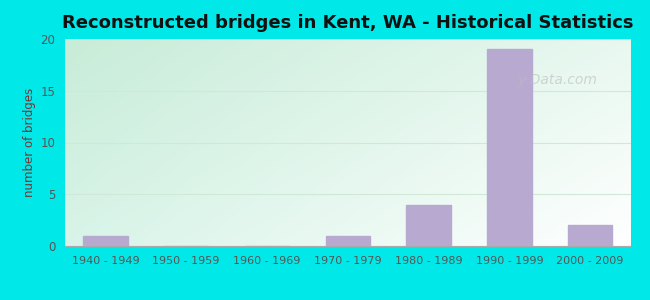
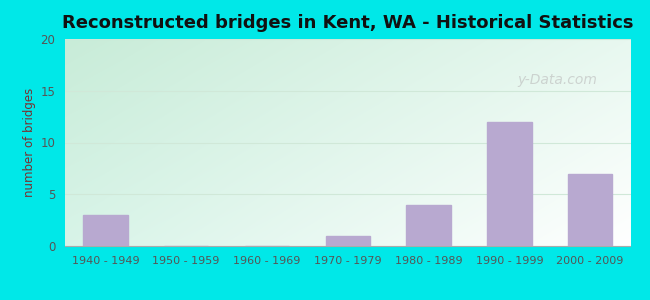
1940 - 1949: 1 -> 3
1990 - 1999: 19 -> 12
2000 - 2009: 2 -> 7
